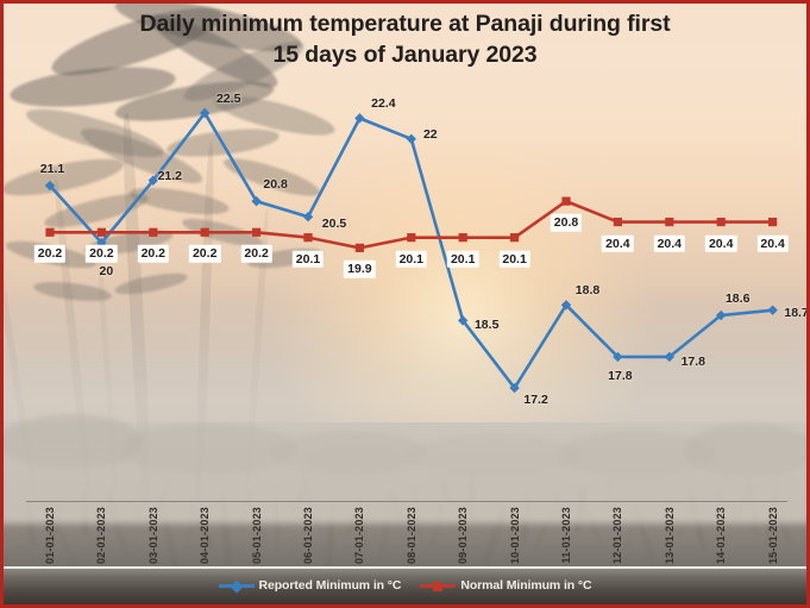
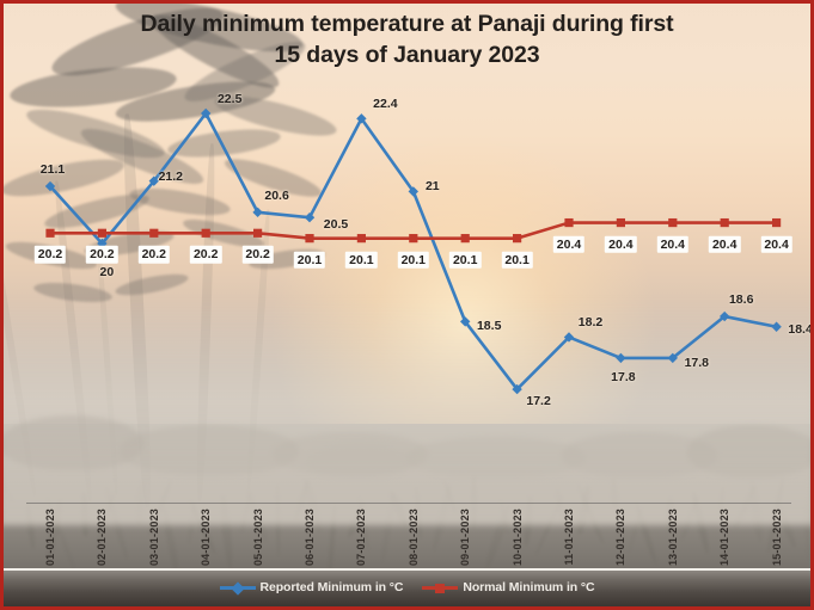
Reported Minimum in °C/05-01-2023: 20.8 -> 20.6
Normal Minimum in °C/07-01-2023: 19.9 -> 20.1
Reported Minimum in °C/08-01-2023: 22 -> 21
Reported Minimum in °C/11-01-2023: 18.8 -> 18.2
Normal Minimum in °C/11-01-2023: 20.8 -> 20.4
Reported Minimum in °C/15-01-2023: 18.7 -> 18.4
